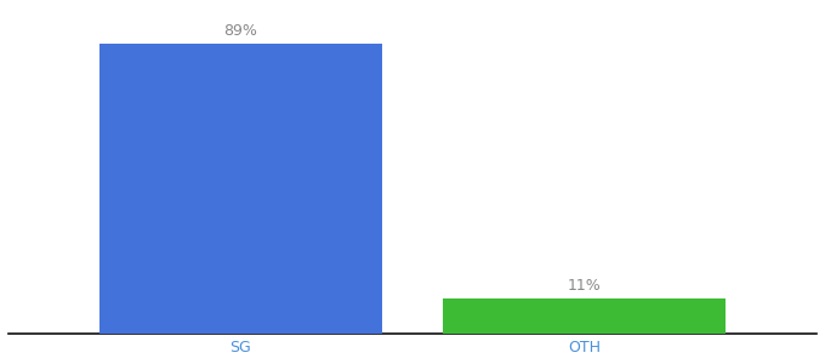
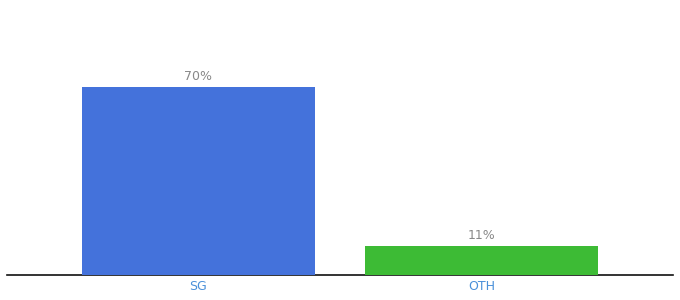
SG: 89% -> 70%
